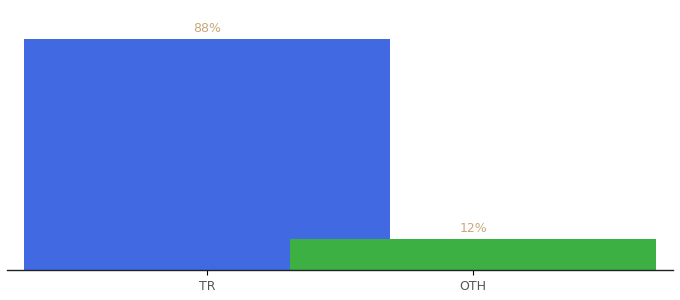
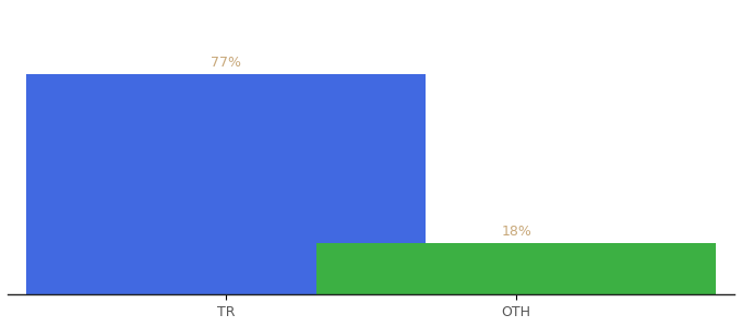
TR: 88% -> 77%
OTH: 12% -> 18%
